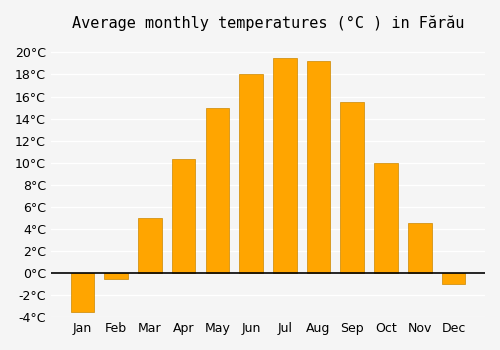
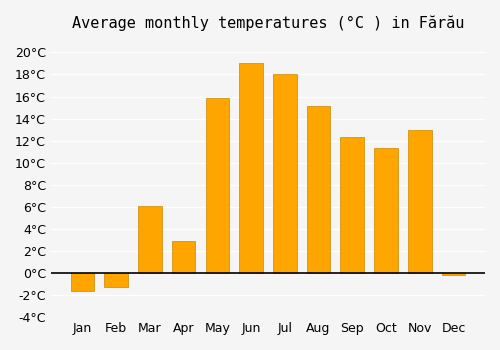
Jan: -3.5°C -> -1.6°C
Feb: -0.5°C -> -1.3°C
Mar: 5.0°C -> 6.1°C
Apr: 10.3°C -> 2.9°C
May: 15.0°C -> 15.9°C
Jun: 18.0°C -> 19.0°C
Jul: 19.5°C -> 18.0°C
Aug: 19.2°C -> 15.1°C
Sep: 15.5°C -> 12.3°C
Oct: 10.0°C -> 11.3°C
Nov: 4.5°C -> 13.0°C
Dec: -1.0°C -> -0.2°C
